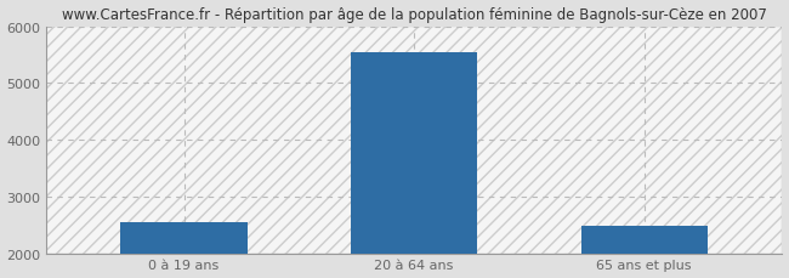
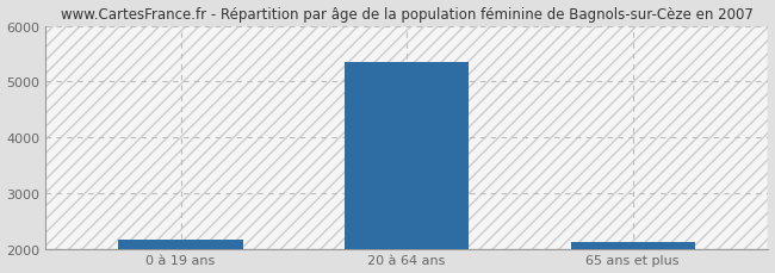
0 à 19 ans: 2550 -> 2180
20 à 64 ans: 5550 -> 5360
65 ans et plus: 2500 -> 2140
